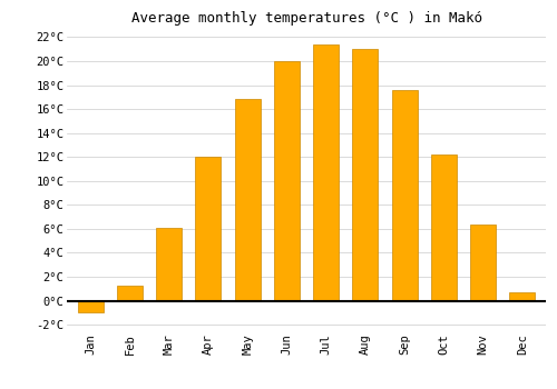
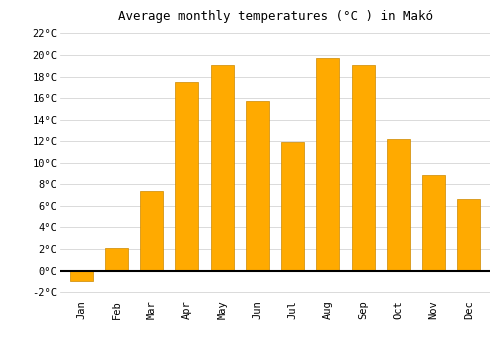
Feb: 1.3°C -> 2.1°C
Mar: 6.1°C -> 7.4°C
Apr: 12.0°C -> 17.5°C
May: 16.8°C -> 19.1°C
Jun: 20.0°C -> 15.7°C
Jul: 21.4°C -> 11.9°C
Aug: 21.0°C -> 19.7°C
Sep: 17.6°C -> 19.1°C
Nov: 6.4°C -> 8.9°C
Dec: 0.7°C -> 6.6°C
